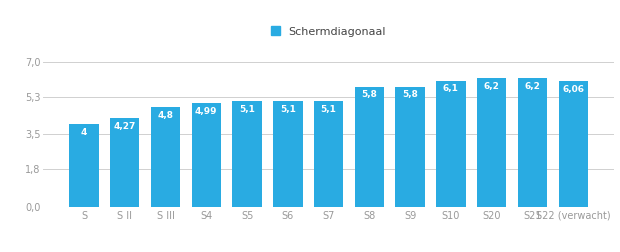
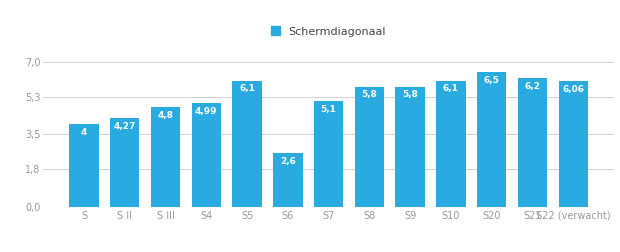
S5: 5,1 -> 6,1
S6: 5,1 -> 2,6
S20: 6,2 -> 6,5
